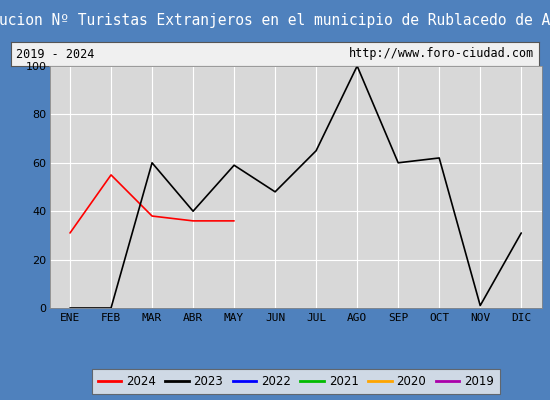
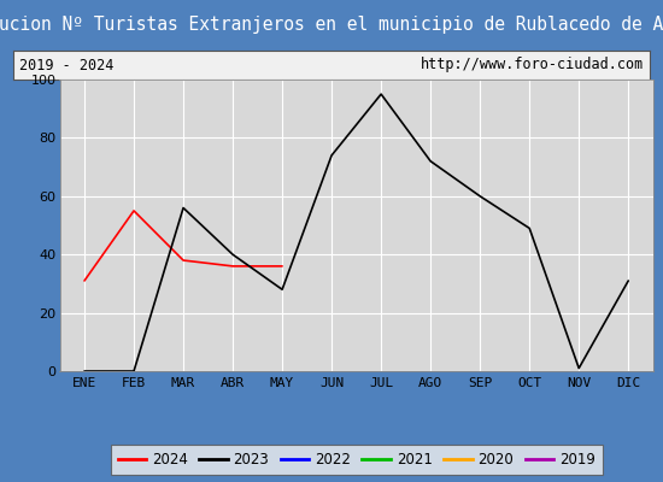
2023/MAR: 60 -> 56
2023/MAY: 59 -> 28
2023/JUN: 48 -> 74
2023/JUL: 65 -> 95
2023/AGO: 100 -> 72
2023/OCT: 62 -> 49
